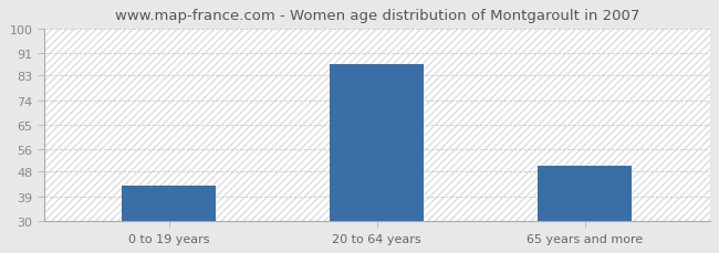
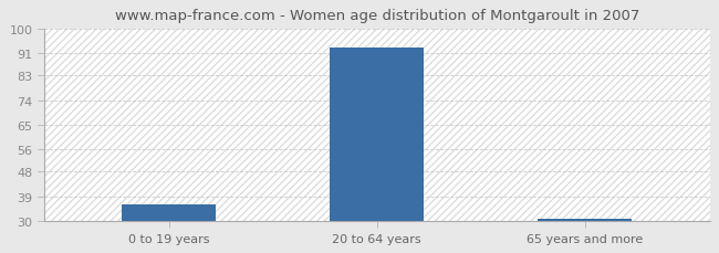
0 to 19 years: 43 -> 36
20 to 64 years: 87 -> 93
65 years and more: 50 -> 31
